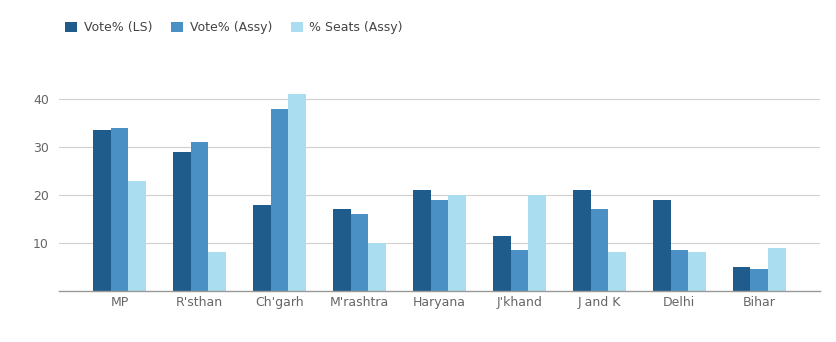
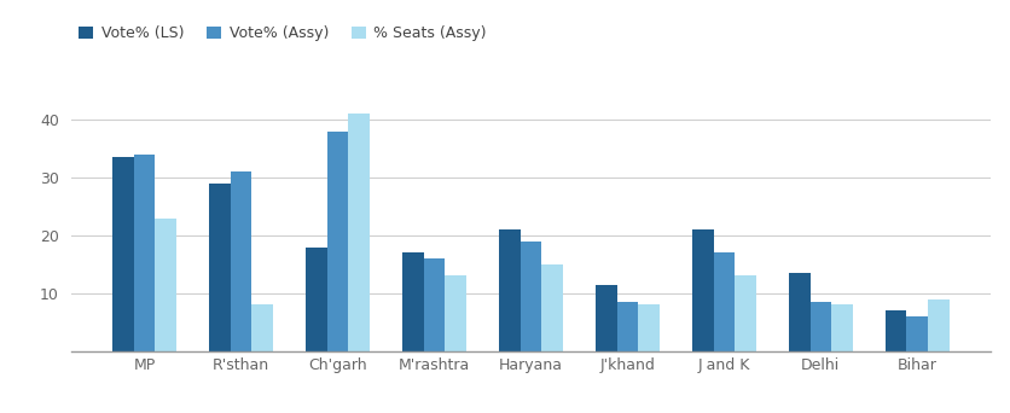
% Seats (Assy)/M'rashtra: 10 -> 13
% Seats (Assy)/Haryana: 20 -> 15
% Seats (Assy)/J'khand: 20 -> 8
% Seats (Assy)/J and K: 8 -> 13
Vote% (LS)/Delhi: 19.0 -> 13.5
Vote% (LS)/Bihar: 5.0 -> 7.0
Vote% (Assy)/Bihar: 4.5 -> 6.0
